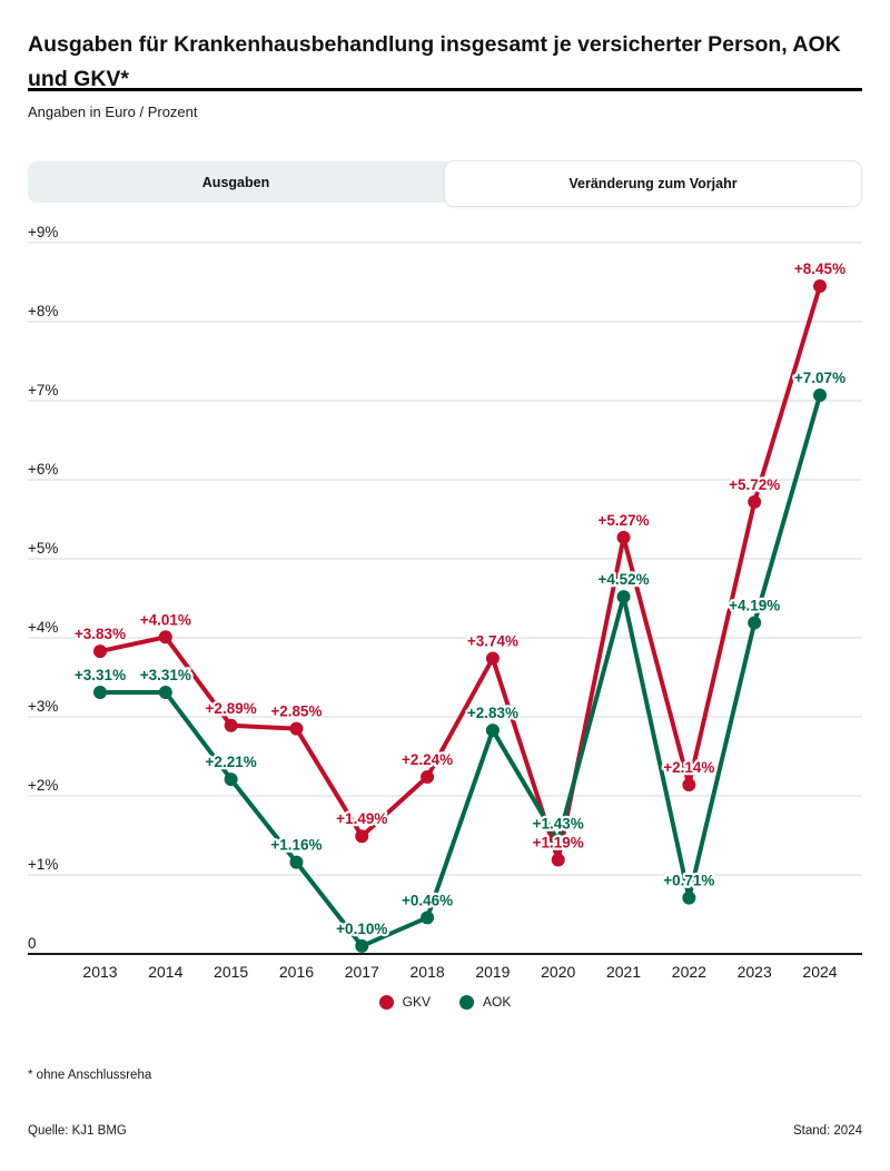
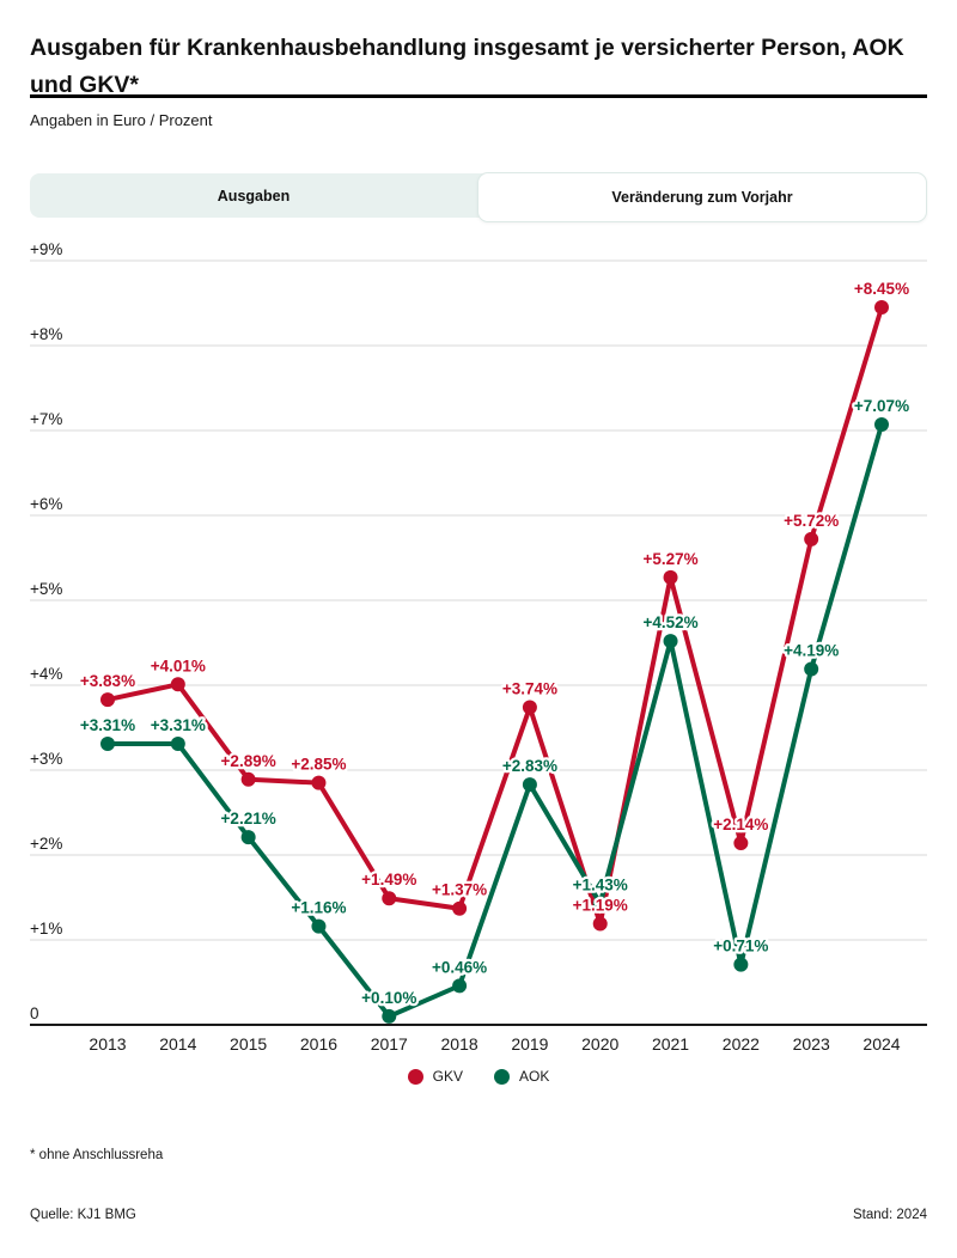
GKV/2018: +2.24% -> +1.37%
